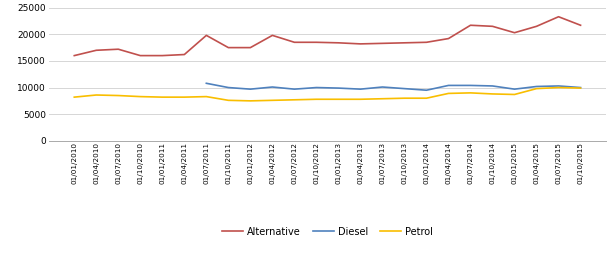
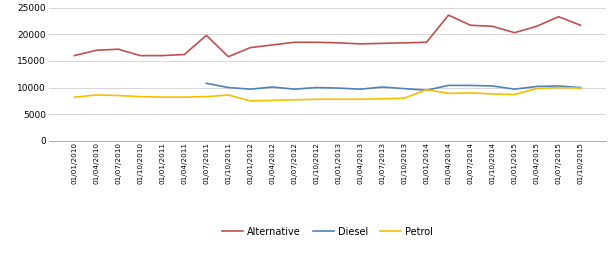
Alternative/01/10/2011: 17500 -> 15800
Petrol/01/10/2011: 7600 -> 8600
Alternative/01/04/2012: 19800 -> 18000
Petrol/01/01/2014: 8000 -> 9600
Alternative/01/04/2014: 19200 -> 23600
